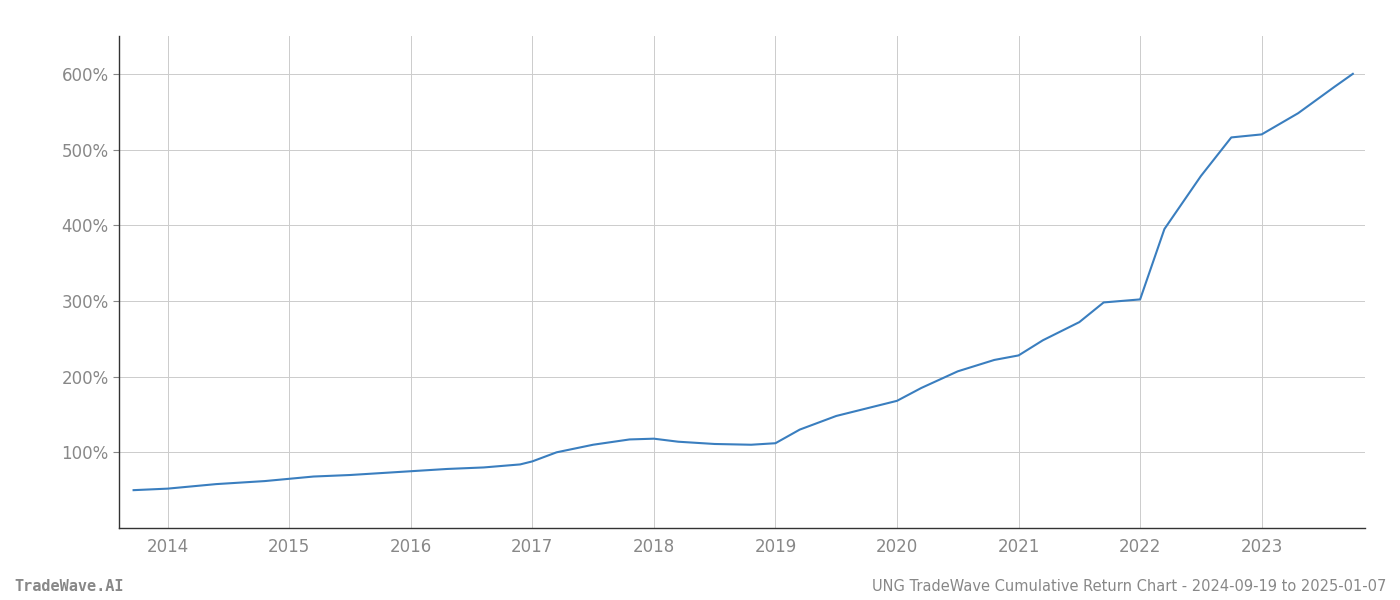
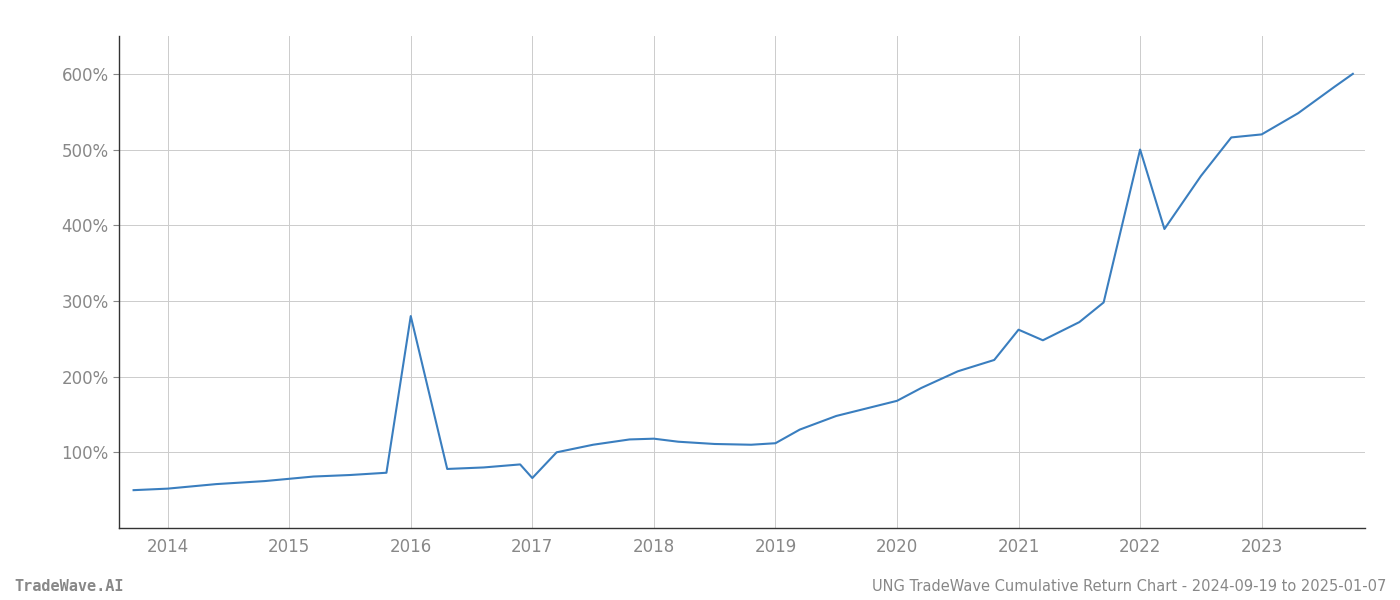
2016: 75% -> 280%
2017: 88% -> 66%
2021: 228% -> 262%
2022: 302% -> 500%
